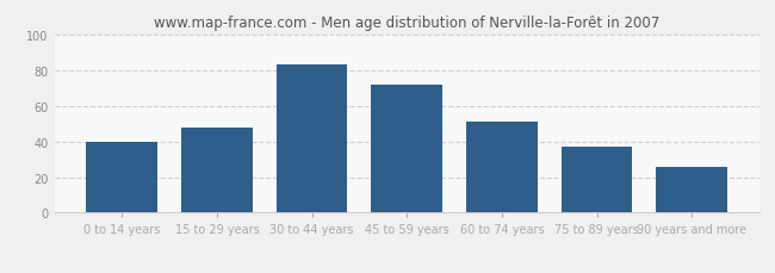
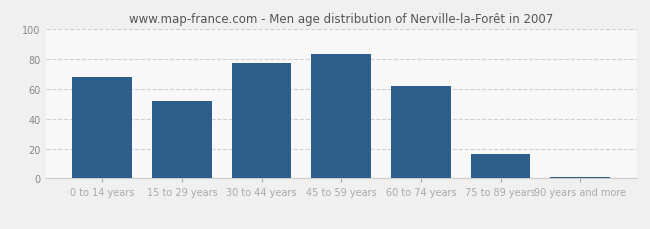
0 to 14 years: 40 -> 68
15 to 29 years: 48 -> 52
30 to 44 years: 83 -> 77
45 to 59 years: 72 -> 83
60 to 74 years: 51 -> 62
75 to 89 years: 37 -> 16
90 years and more: 26 -> 1
